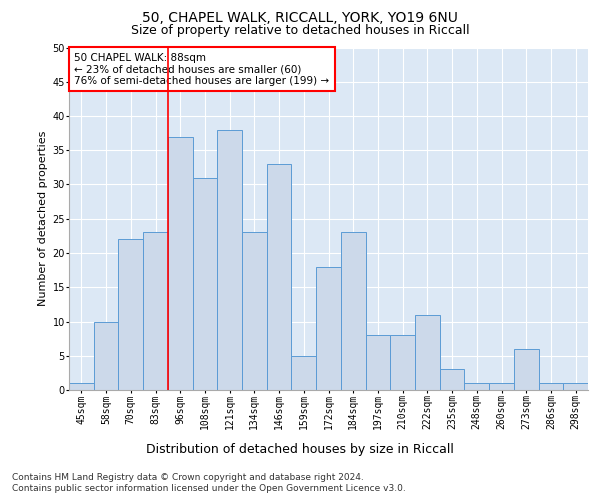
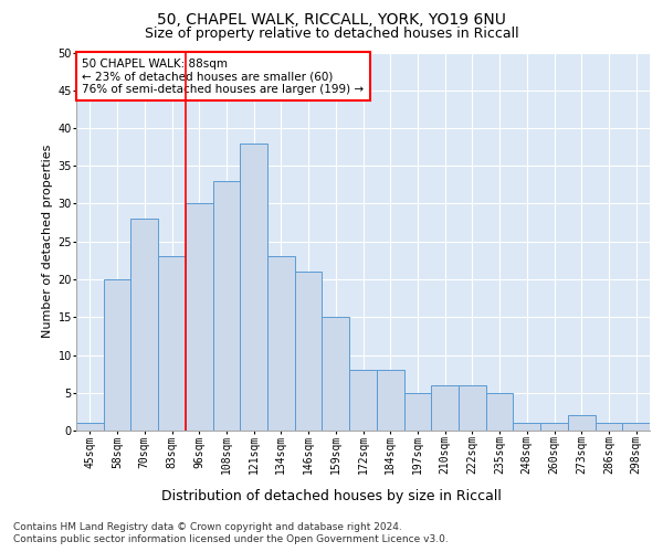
58sqm: 10 -> 20
70sqm: 22 -> 28
96sqm: 37 -> 30
108sqm: 31 -> 33
146sqm: 33 -> 21
159sqm: 5 -> 15
172sqm: 18 -> 8
184sqm: 23 -> 8
197sqm: 8 -> 5
210sqm: 8 -> 6
222sqm: 11 -> 6
235sqm: 3 -> 5
273sqm: 6 -> 2
